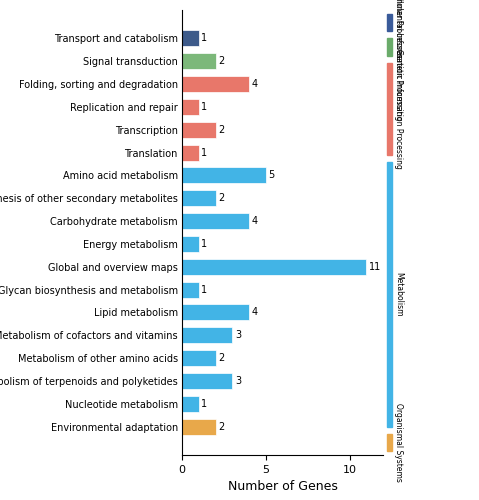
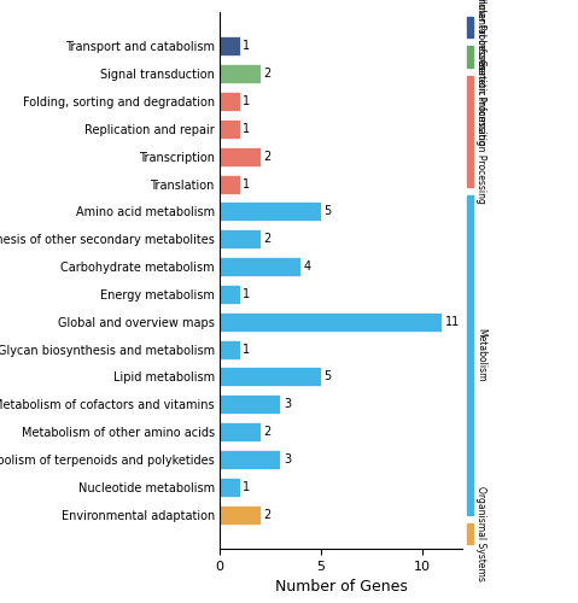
Folding, sorting and degradation: 4 -> 1
Lipid metabolism: 4 -> 5
